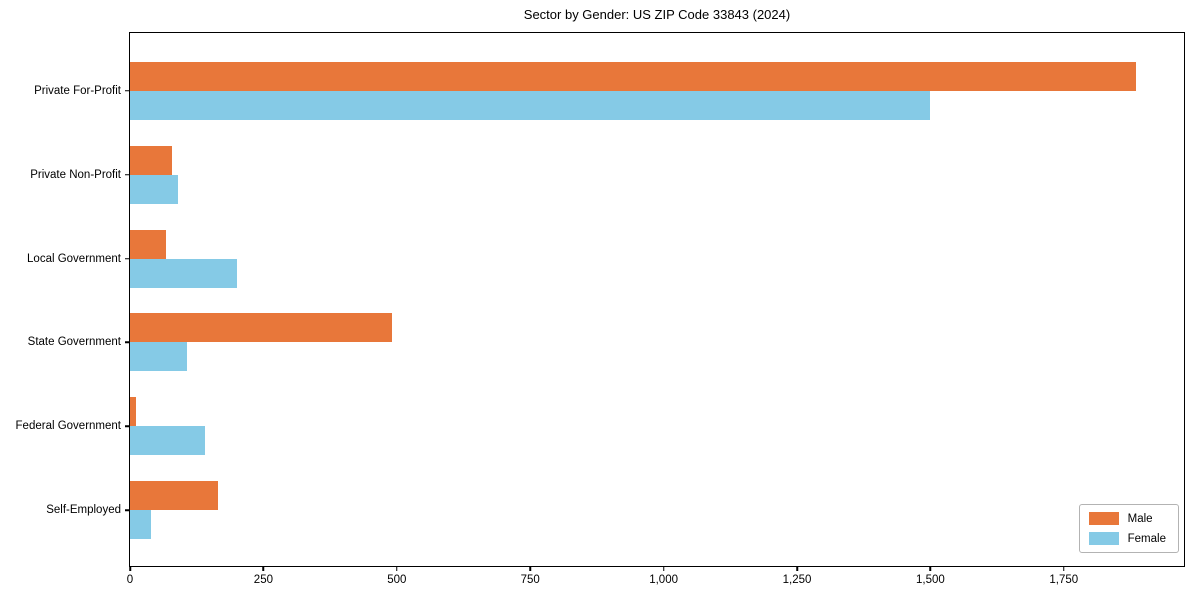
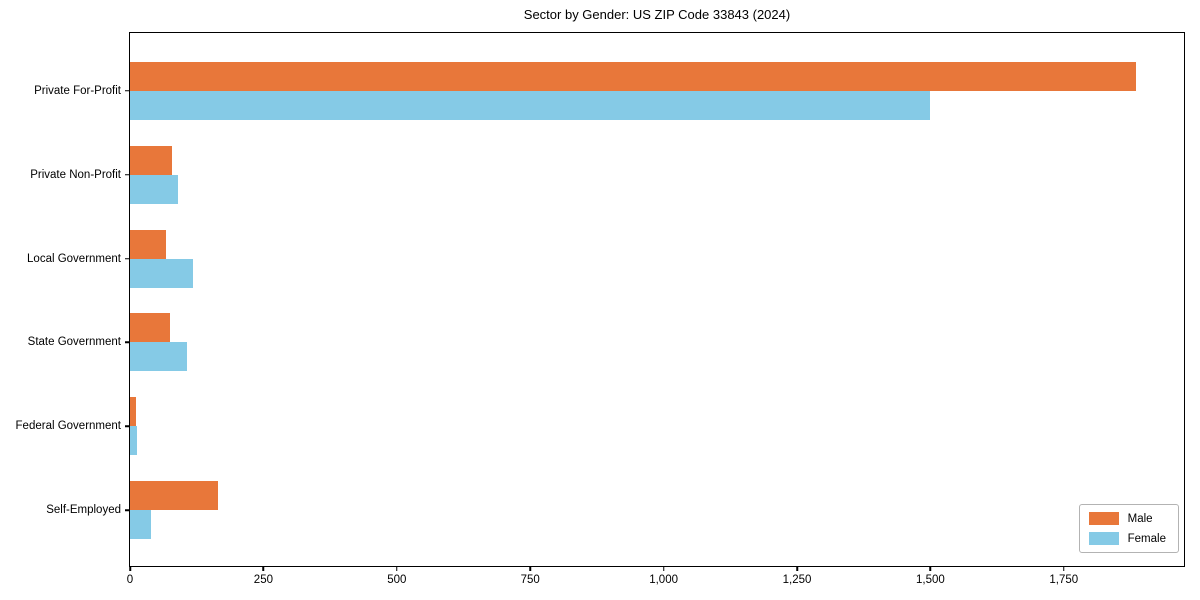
Female/Local Government: 200 -> 120
Male/State Government: 490 -> 70
Female/Federal Government: 140 -> 10
